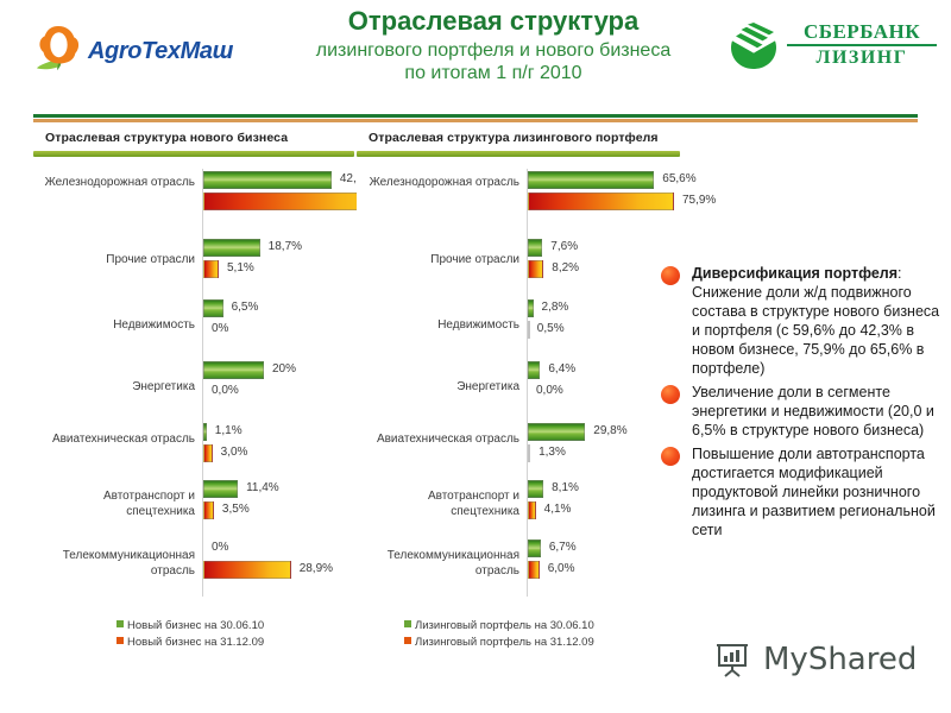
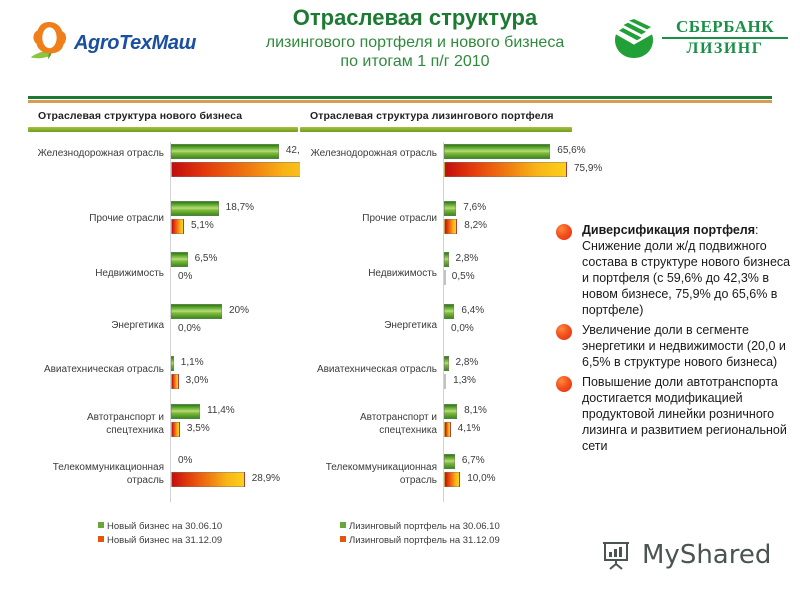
Отраслевая структура лизингового портфеля/Лизинговый портфель на 30.06.10/Авиатехническая отрасль: 29,8% -> 2,8%
Отраслевая структура лизингового портфеля/Лизинговый портфель на 31.12.09/Телекоммуникационная отрасль: 6,0% -> 10,0%
